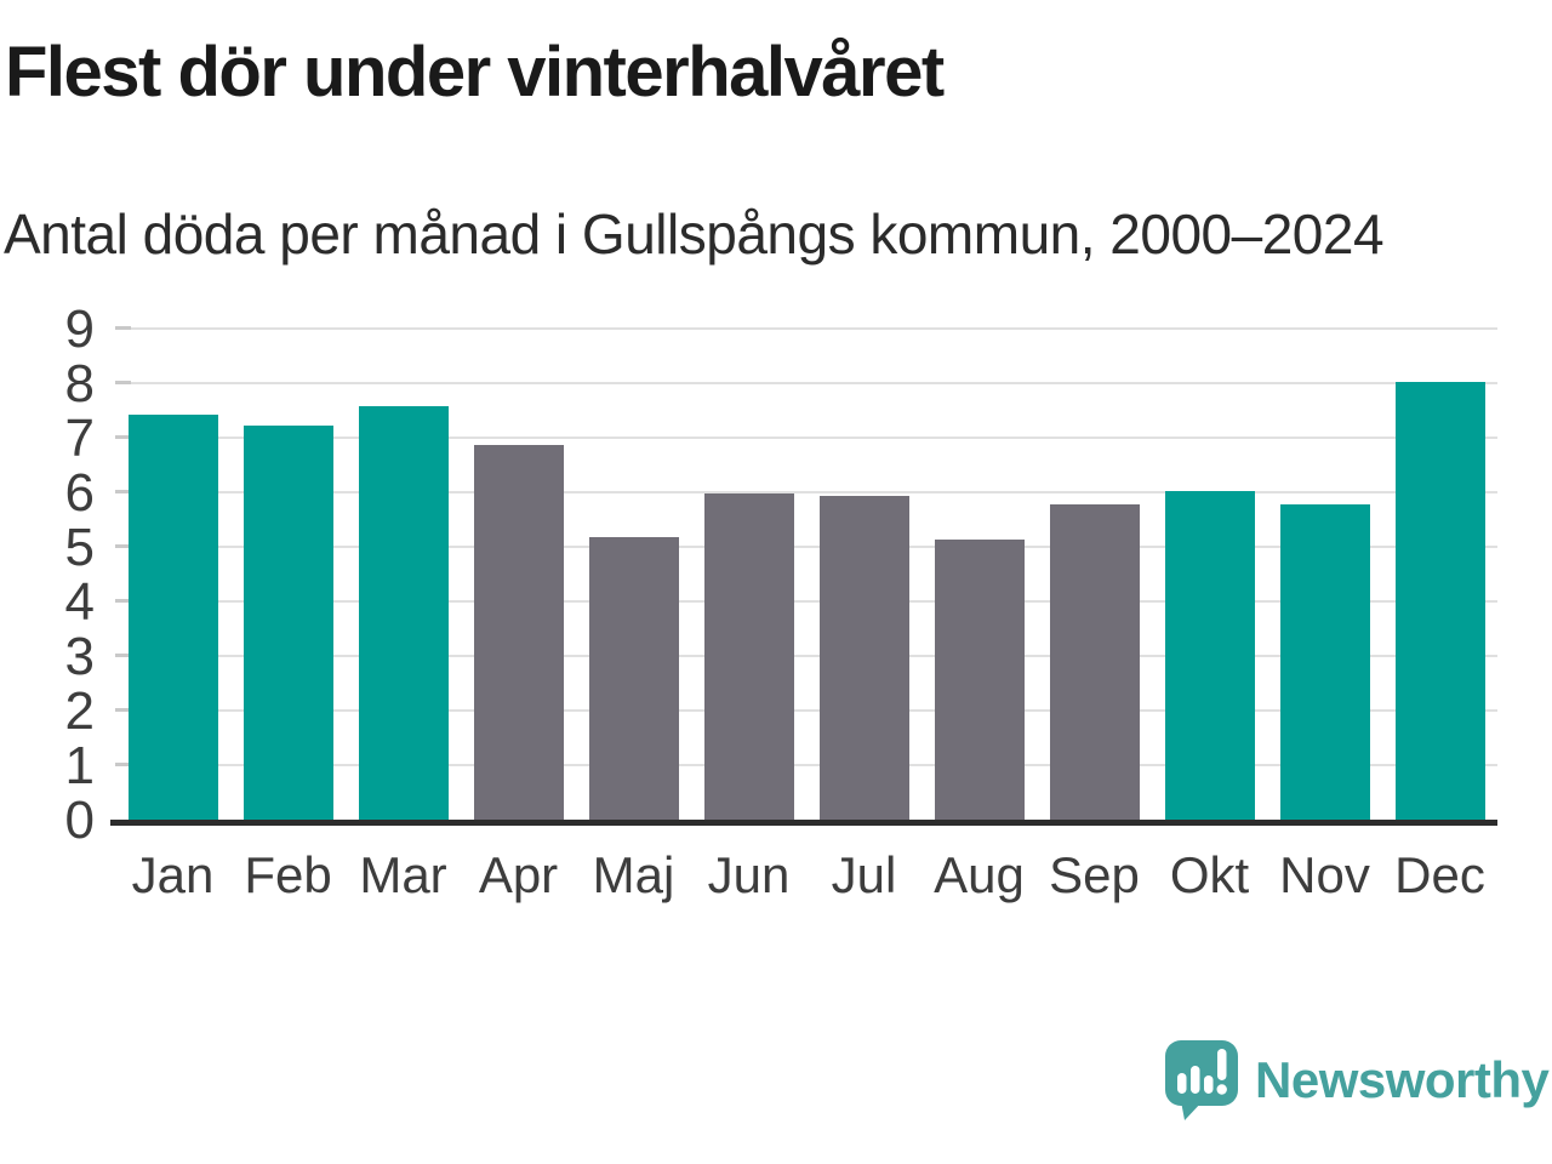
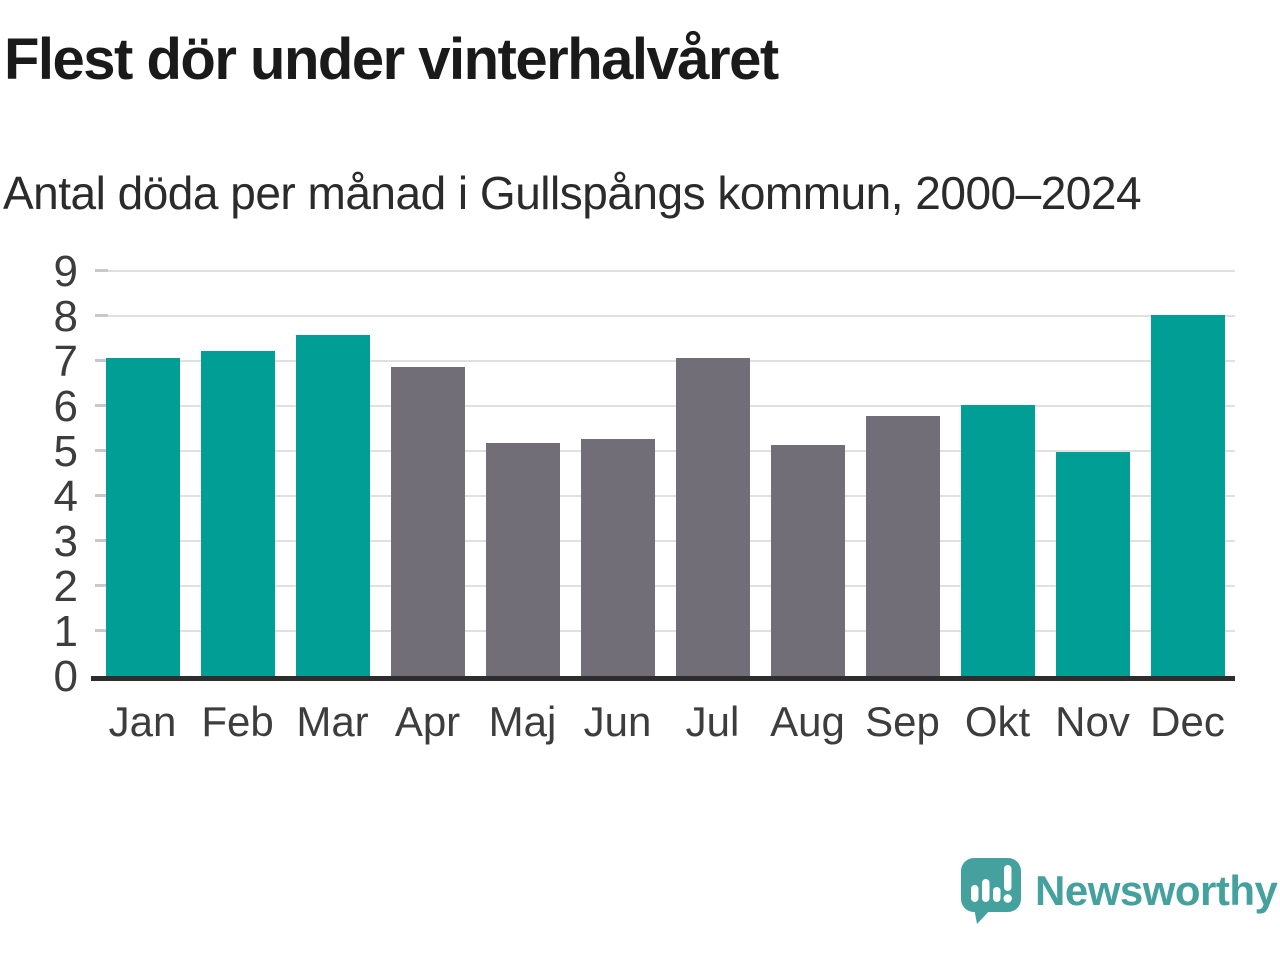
Jan: 7.5 -> 7.1
Jun: 6.0 -> 5.3
Jul: 6.0 -> 7.1
Nov: 5.8 -> 5.0
